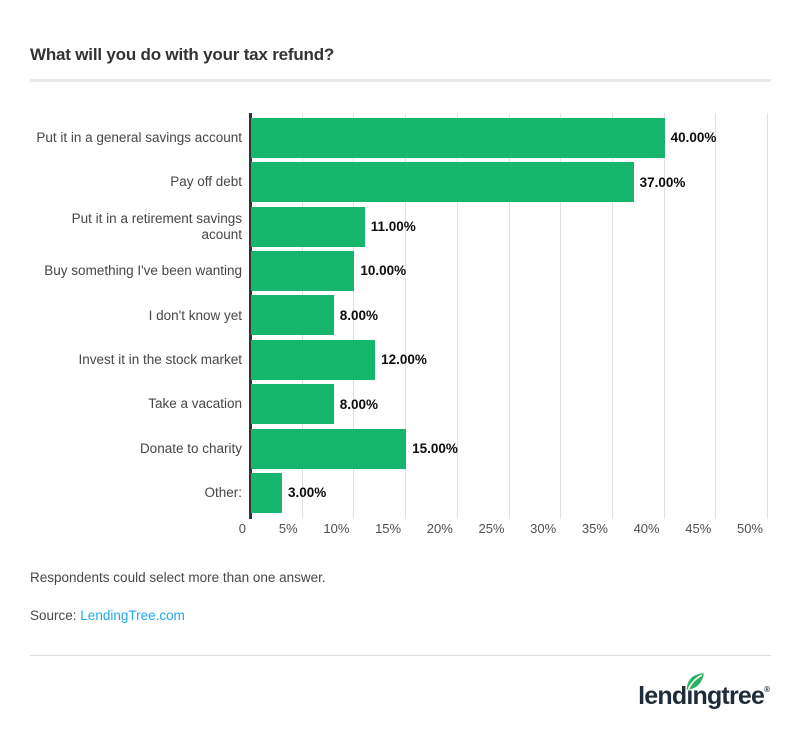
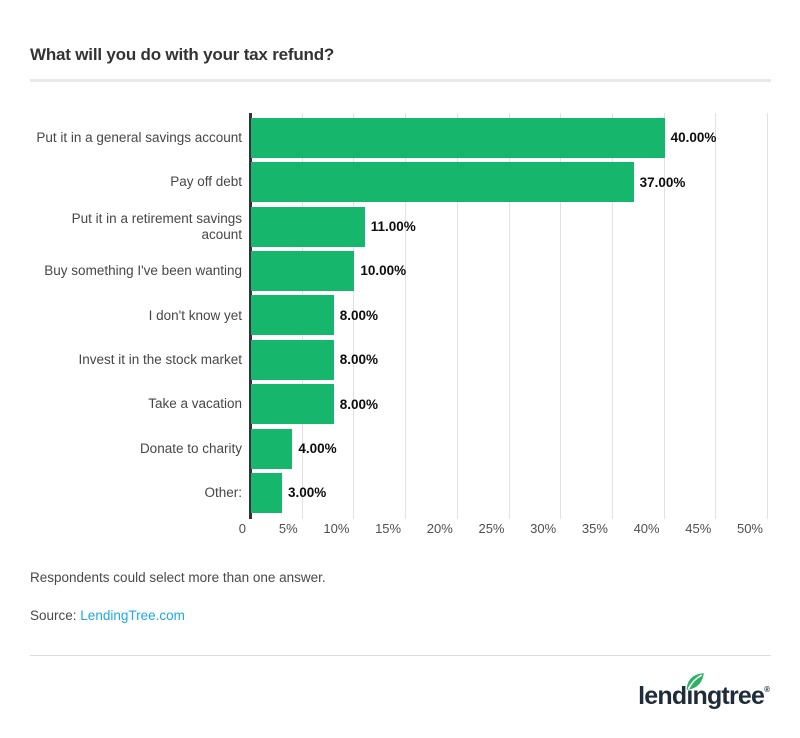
Invest it in the stock market: 12.00% -> 8.00%
Donate to charity: 15.00% -> 4.00%
